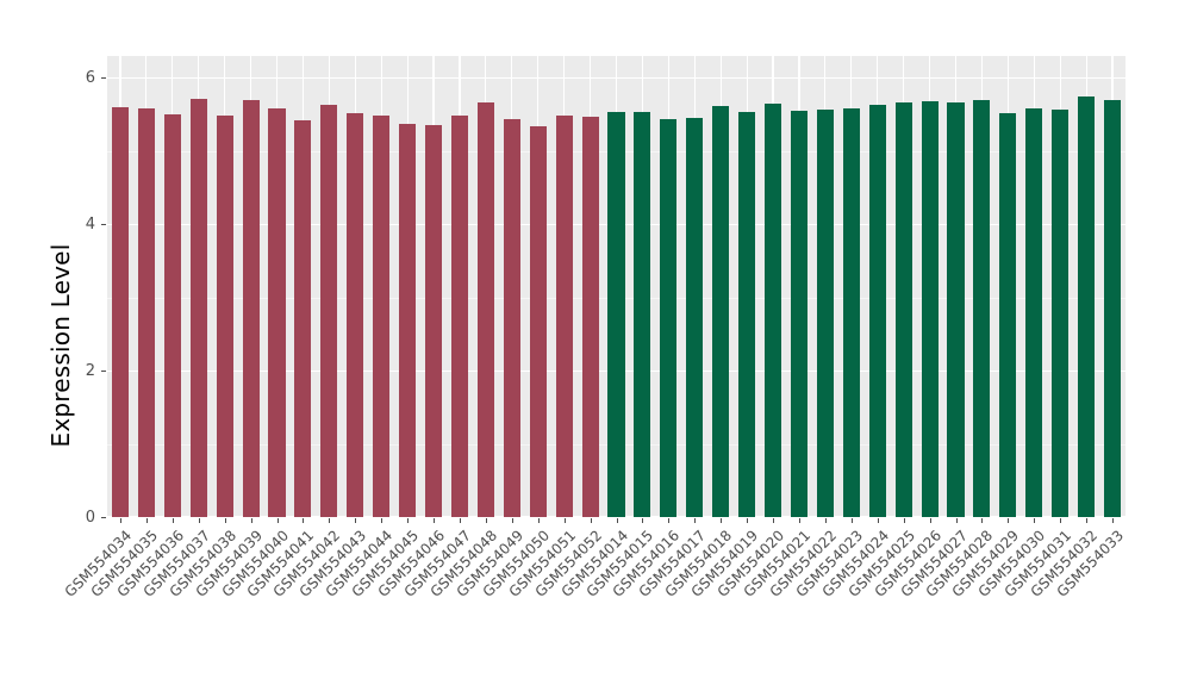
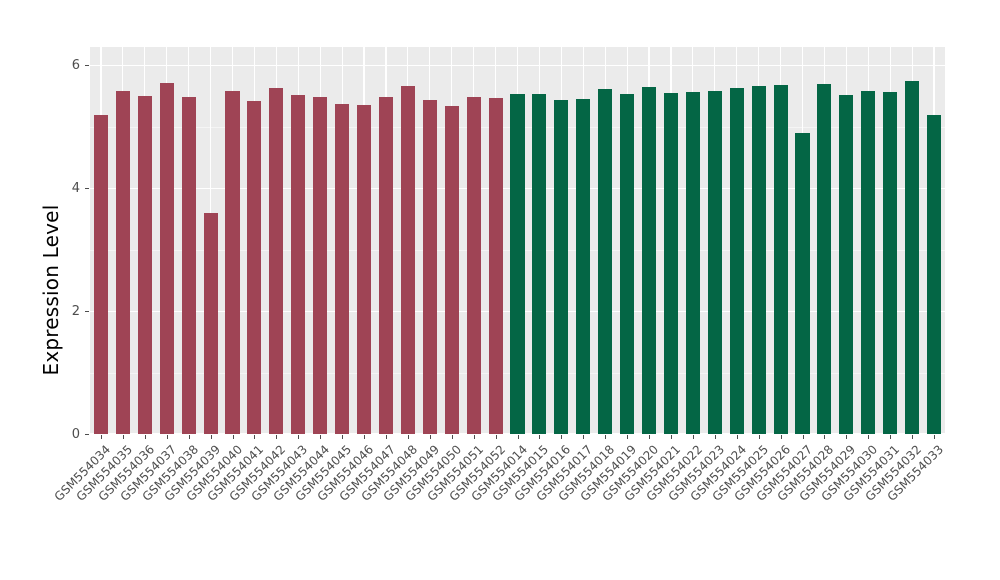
GSM554034: 5.6 -> 5.2
GSM554039: 5.7 -> 3.6
GSM554027: 5.7 -> 4.9
GSM554033: 5.7 -> 5.2
